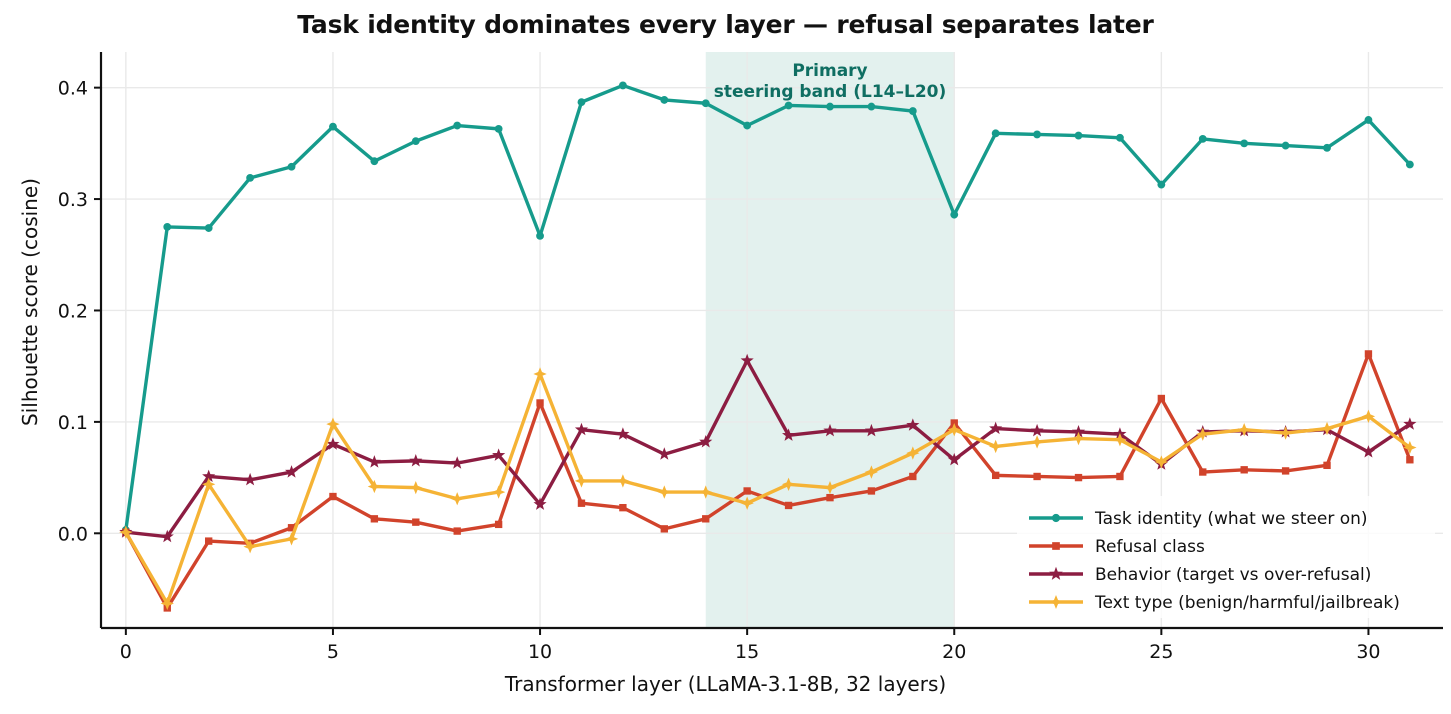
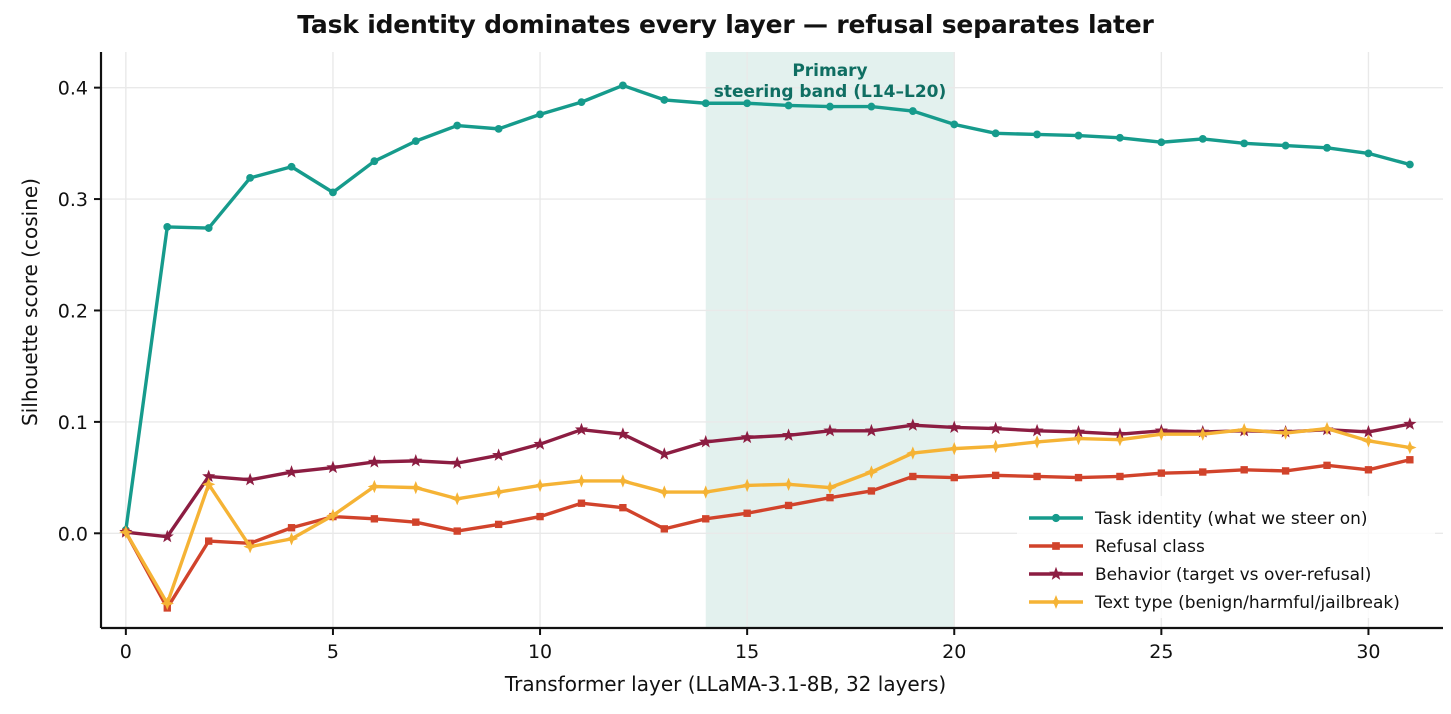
Task identity (what we steer on)/5: 0.365 -> 0.306
Refusal class/5: 0.033 -> 0.015
Behavior (target vs over-refusal)/5: 0.080 -> 0.059
Text type (benign/harmful/jailbreak)/5: 0.098 -> 0.016
Task identity (what we steer on)/10: 0.267 -> 0.376
Refusal class/10: 0.117 -> 0.015
Behavior (target vs over-refusal)/10: 0.026 -> 0.080
Text type (benign/harmful/jailbreak)/10: 0.143 -> 0.043
Task identity (what we steer on)/15: 0.366 -> 0.386
Refusal class/15: 0.038 -> 0.018
Behavior (target vs over-refusal)/15: 0.155 -> 0.086
Text type (benign/harmful/jailbreak)/15: 0.027 -> 0.043
Task identity (what we steer on)/20: 0.286 -> 0.367
Refusal class/20: 0.099 -> 0.050
Behavior (target vs over-refusal)/20: 0.066 -> 0.095
Text type (benign/harmful/jailbreak)/20: 0.093 -> 0.076
Task identity (what we steer on)/25: 0.313 -> 0.351
Refusal class/25: 0.121 -> 0.054
Behavior (target vs over-refusal)/25: 0.062 -> 0.092
Text type (benign/harmful/jailbreak)/25: 0.064 -> 0.089
Task identity (what we steer on)/30: 0.371 -> 0.341
Refusal class/30: 0.161 -> 0.057
Behavior (target vs over-refusal)/30: 0.073 -> 0.091
Text type (benign/harmful/jailbreak)/30: 0.105 -> 0.083
